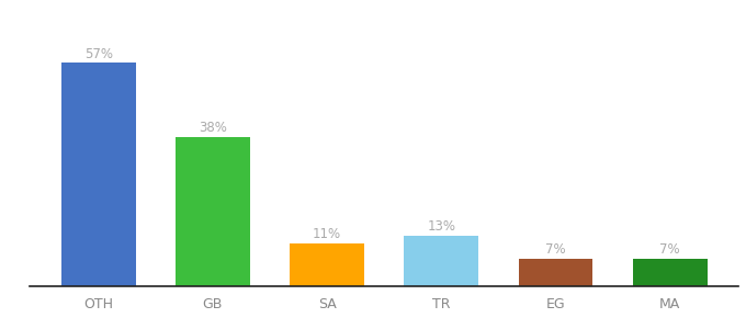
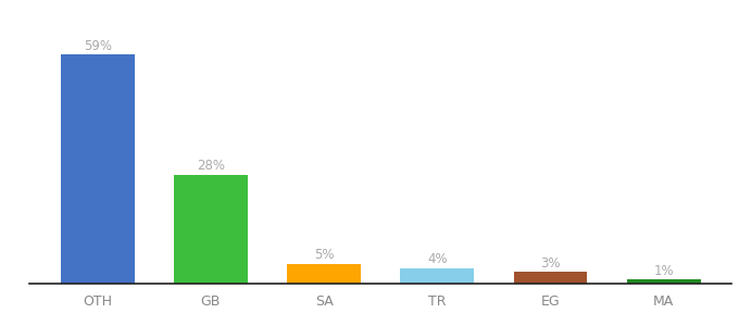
OTH: 57% -> 59%
GB: 38% -> 28%
SA: 11% -> 5%
TR: 13% -> 4%
EG: 7% -> 3%
MA: 7% -> 1%
